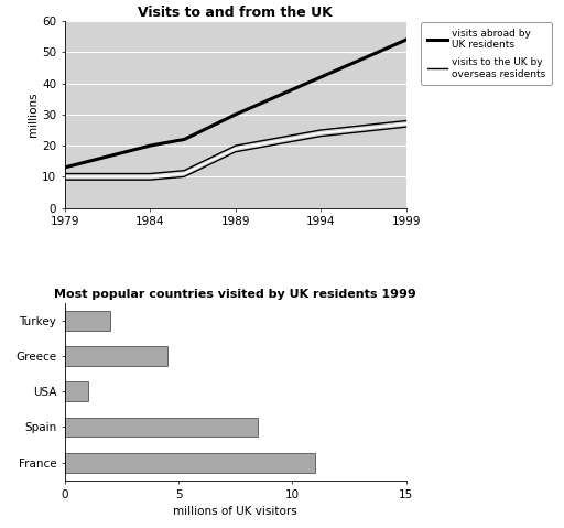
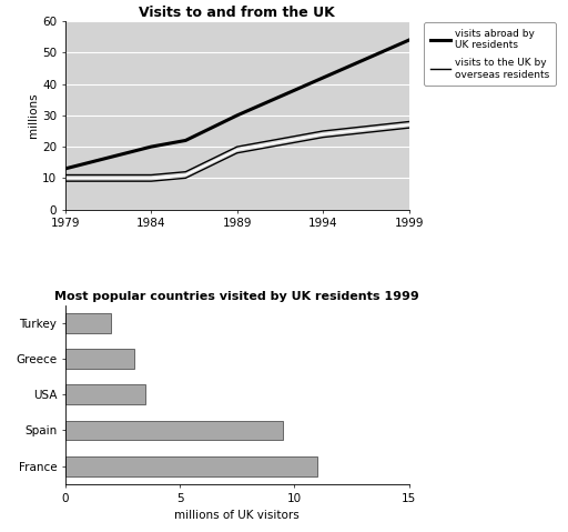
Most popular countries visited by UK residents 1999/Greece: 4.5 -> 3.0
Most popular countries visited by UK residents 1999/USA: 1.0 -> 3.5
Most popular countries visited by UK residents 1999/Spain: 8.5 -> 9.5
